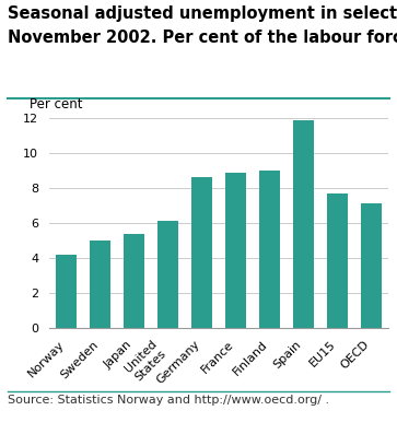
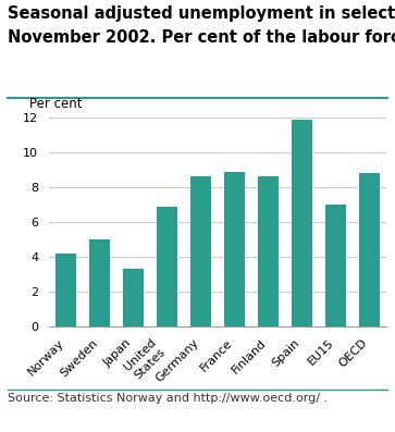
Japan: 5.4 -> 3.3
United States: 6.1 -> 6.9
Finland: 9.0 -> 8.6
EU15: 7.7 -> 7.0
OECD: 7.1 -> 8.8
